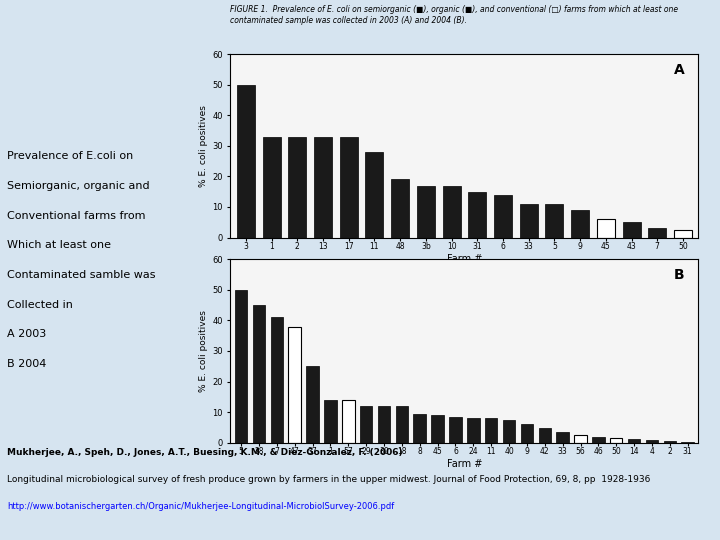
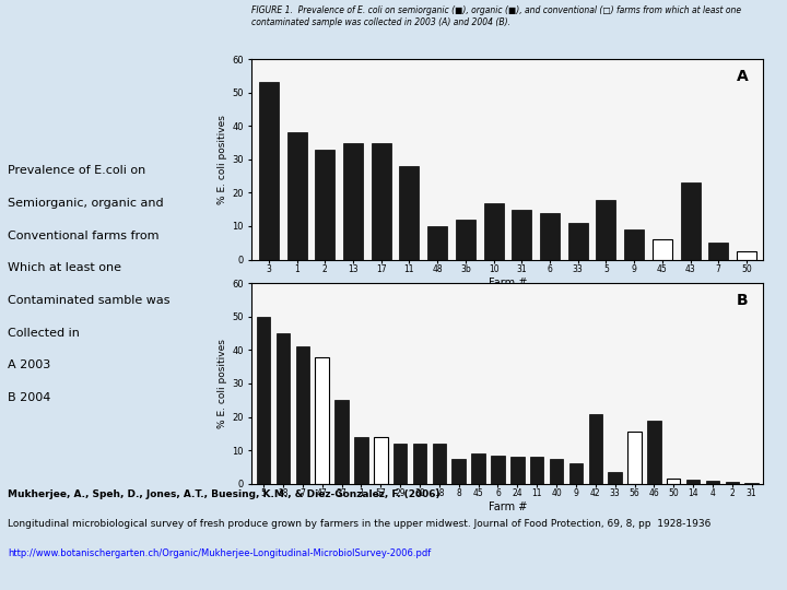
3: 50.0 -> 53.0
1: 33.0 -> 38.0
13: 33.0 -> 35.0
17: 33.0 -> 35.0
48: 19.0 -> 10.0
3b: 17.0 -> 12.0
5: 11.0 -> 18.0
43: 5.0 -> 23.0
7: 3.0 -> 5.0
8: 9.5 -> 7.5
42: 5.0 -> 21.0
56: 2.5 -> 15.5
46: 2.0 -> 19.0
